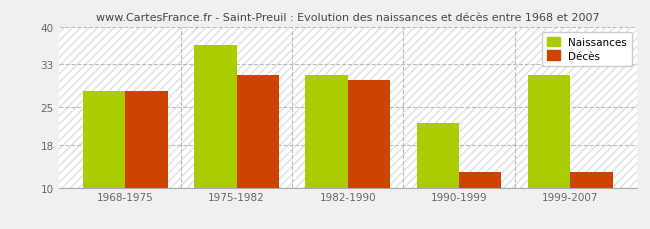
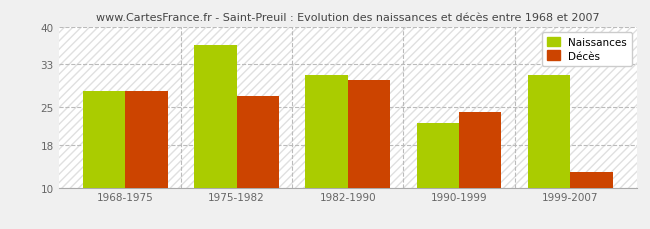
Décès/1975-1982: 31 -> 27
Décès/1990-1999: 13 -> 24
